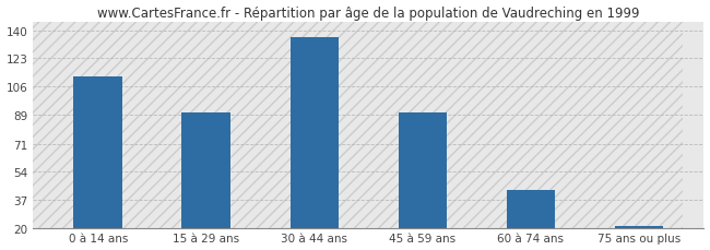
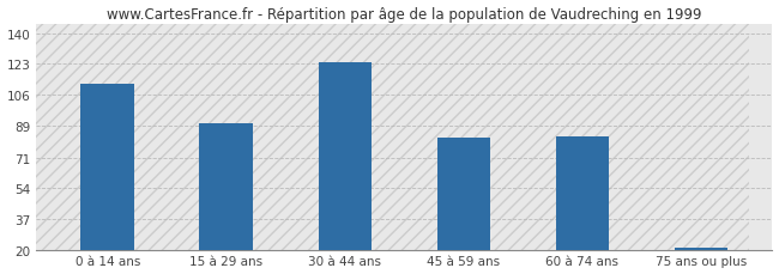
30 à 44 ans: 136 -> 124
45 à 59 ans: 90 -> 82
60 à 74 ans: 43 -> 83
